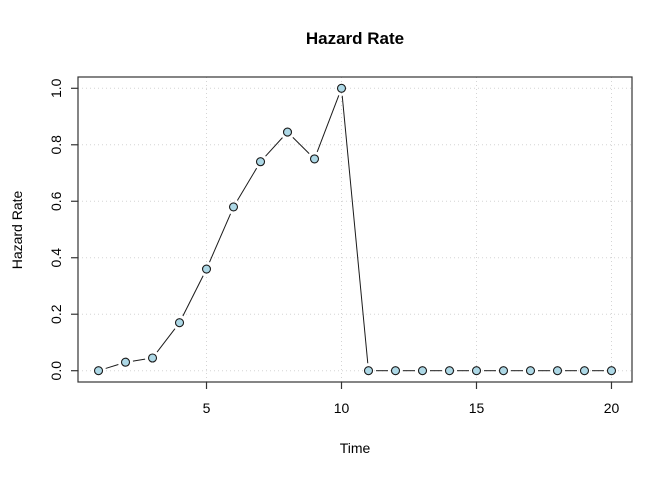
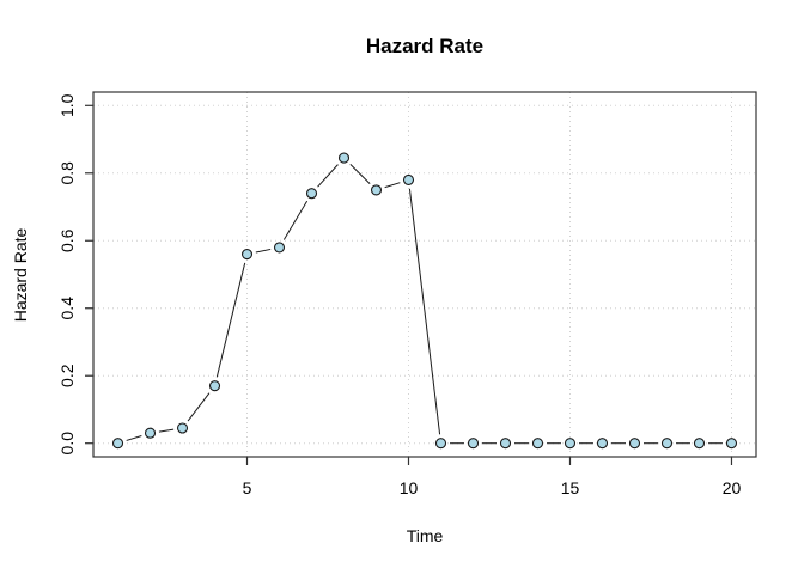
5: 0.36 -> 0.56
10: 1.00 -> 0.78
